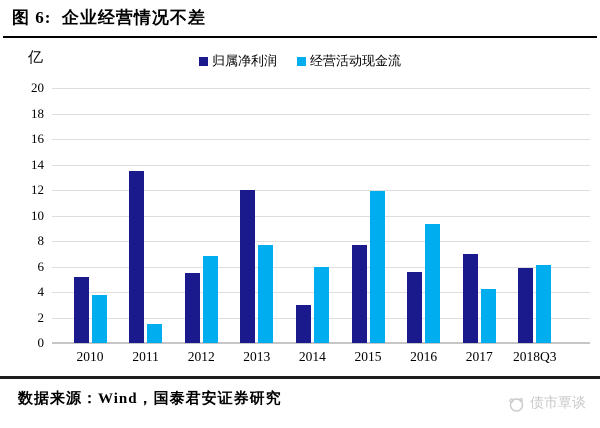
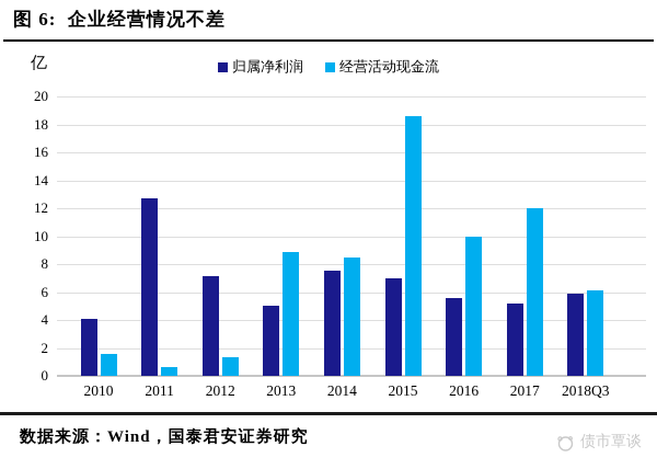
归属净利润/2010: 5.2 -> 4.1
经营活动现金流/2010: 3.8 -> 1.6
归属净利润/2011: 13.5 -> 12.7
经营活动现金流/2011: 1.5 -> 0.6
归属净利润/2012: 5.5 -> 7.1
经营活动现金流/2012: 6.8 -> 1.3
归属净利润/2013: 12.0 -> 5.0
经营活动现金流/2013: 7.7 -> 8.9
归属净利润/2014: 3.0 -> 7.5
经营活动现金流/2014: 6.0 -> 8.5
归属净利润/2015: 7.7 -> 7.0
经营活动现金流/2015: 11.9 -> 18.6
经营活动现金流/2016: 9.3 -> 10.0
归属净利润/2017: 7.0 -> 5.2
经营活动现金流/2017: 4.2 -> 12.0
